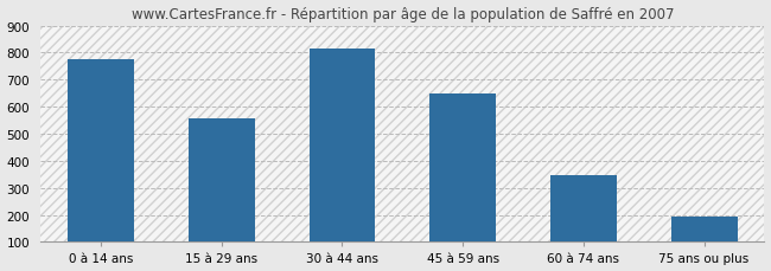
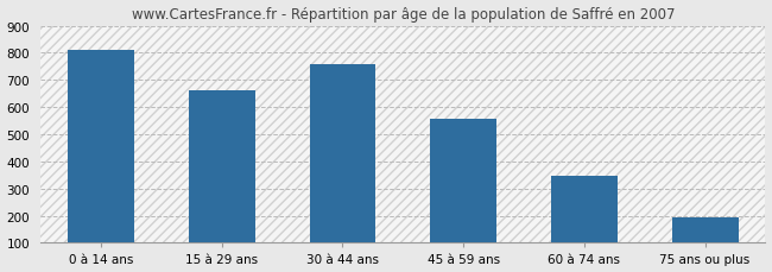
0 à 14 ans: 775 -> 810
15 à 29 ans: 555 -> 660
30 à 44 ans: 815 -> 760
45 à 59 ans: 648 -> 555
